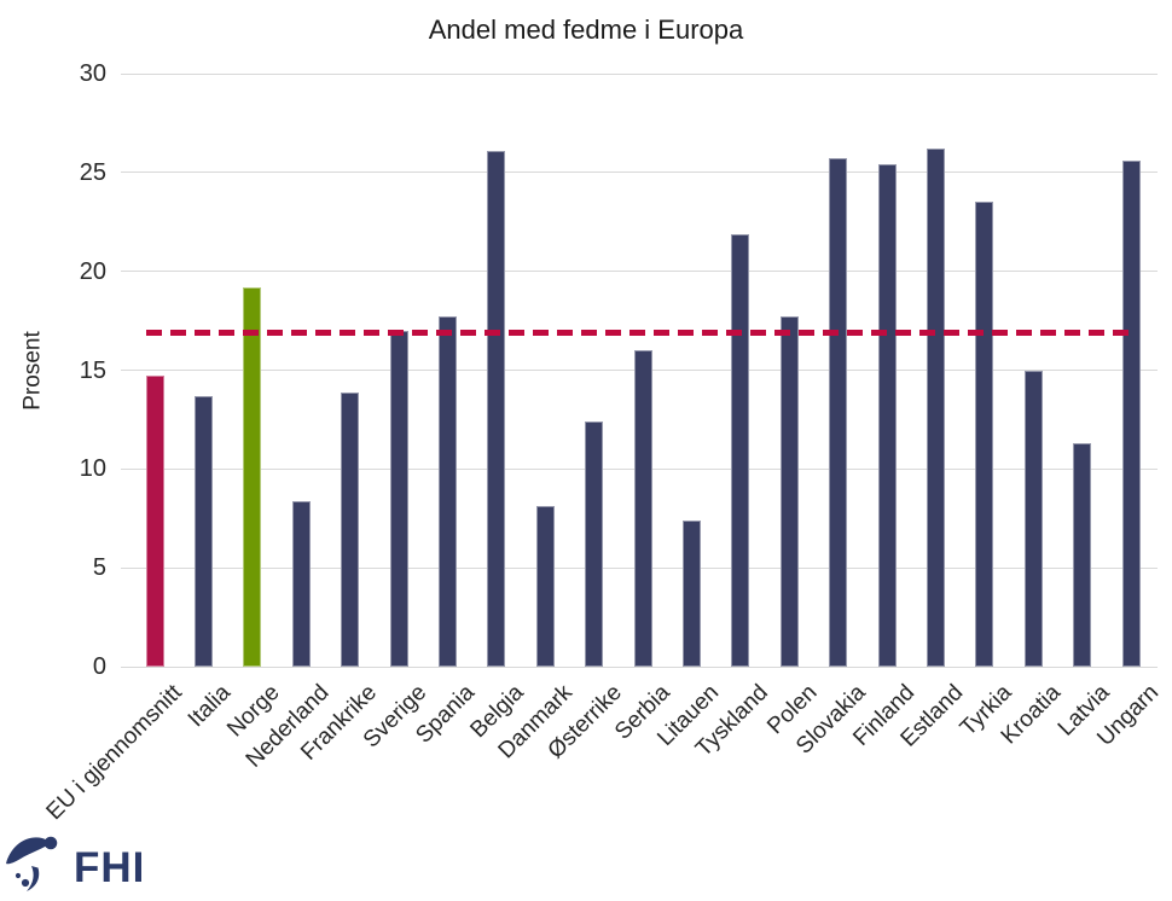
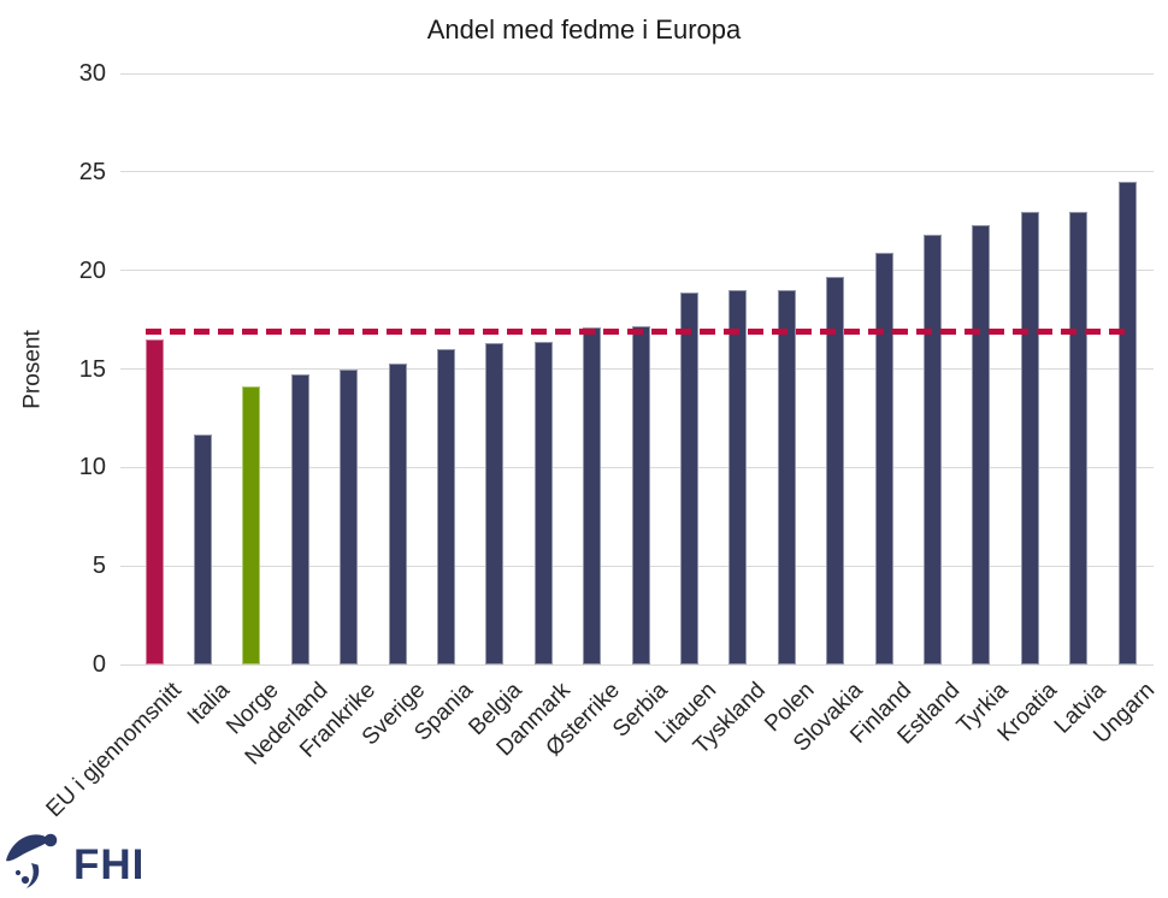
EU i gjennomsnitt: 14.7 -> 16.5
Italia: 13.7 -> 11.7
Norge: 19.2 -> 14.1
Nederland: 8.4 -> 14.7
Frankrike: 13.9 -> 15.0
Sverige: 17.0 -> 15.3
Spania: 17.7 -> 16.0
Belgia: 26.1 -> 16.3
Danmark: 8.1 -> 16.4
Østerrike: 12.4 -> 17.1
Serbia: 16.0 -> 17.2
Litauen: 7.4 -> 18.9
Tyskland: 21.9 -> 19.0
Polen: 17.7 -> 19.0
Slovakia: 25.7 -> 19.7
Finland: 25.4 -> 20.9
Estland: 26.2 -> 21.8
Tyrkia: 23.5 -> 22.3
Kroatia: 15.0 -> 23.0
Latvia: 11.3 -> 23.0
Ungarn: 25.6 -> 24.5
